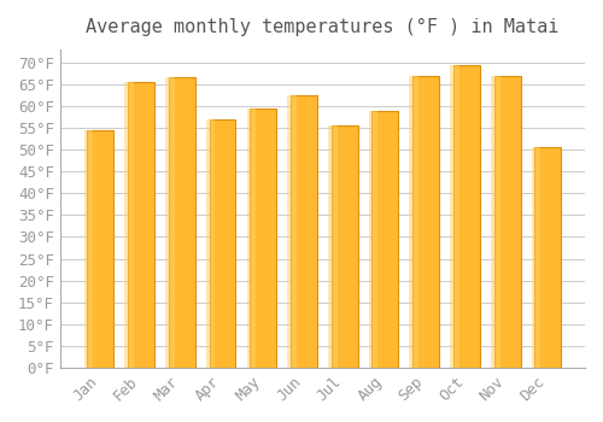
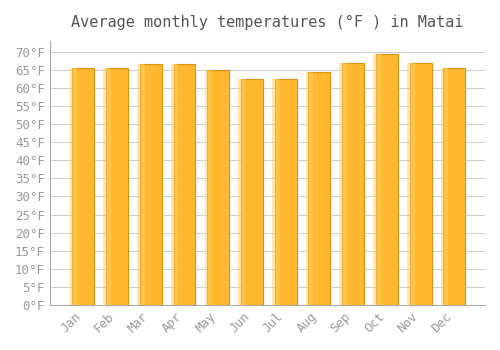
Jan: 54.5°F -> 65.5°F
Apr: 57.0°F -> 66.5°F
May: 59.5°F -> 65.0°F
Jul: 55.5°F -> 62.5°F
Aug: 59.0°F -> 64.5°F
Dec: 50.5°F -> 65.5°F
